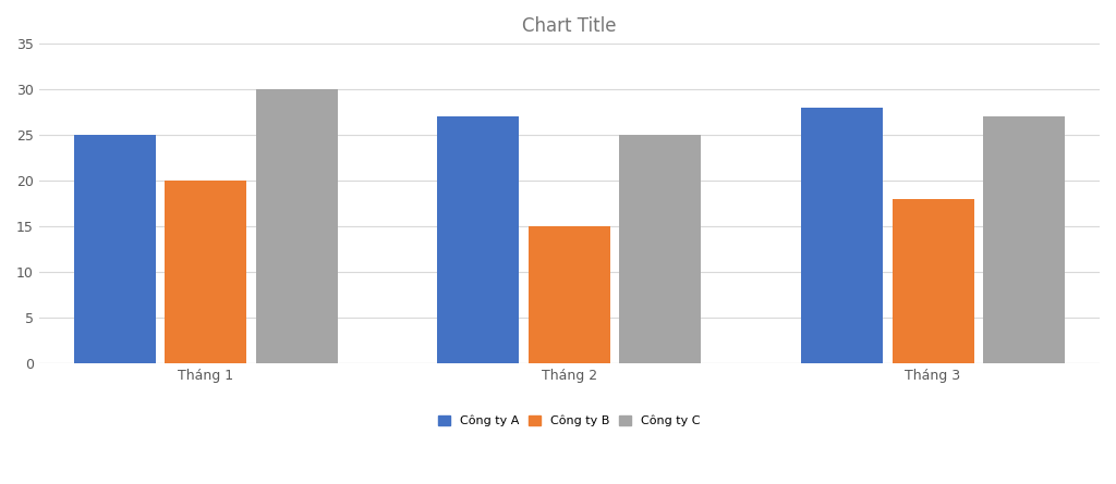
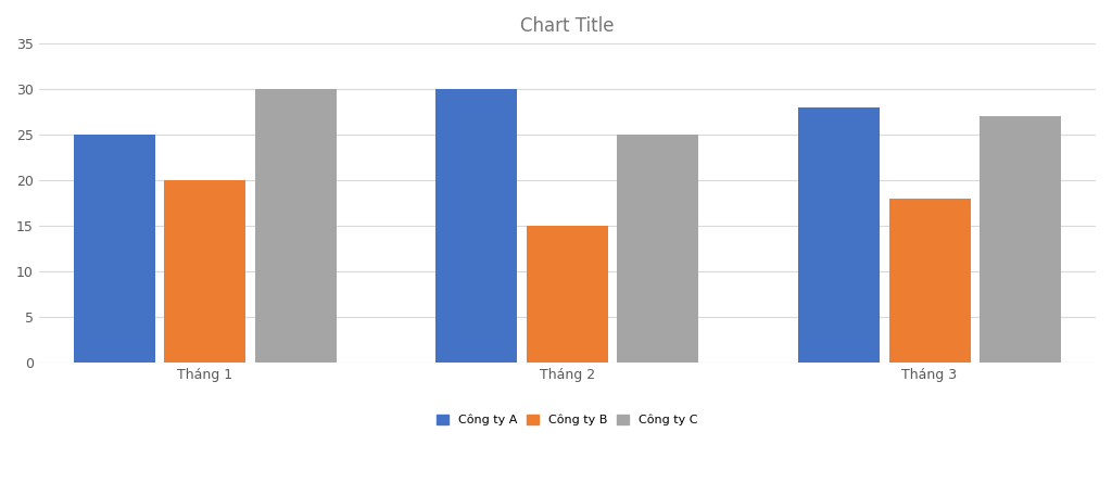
Công ty A/Tháng 2: 27 -> 30
